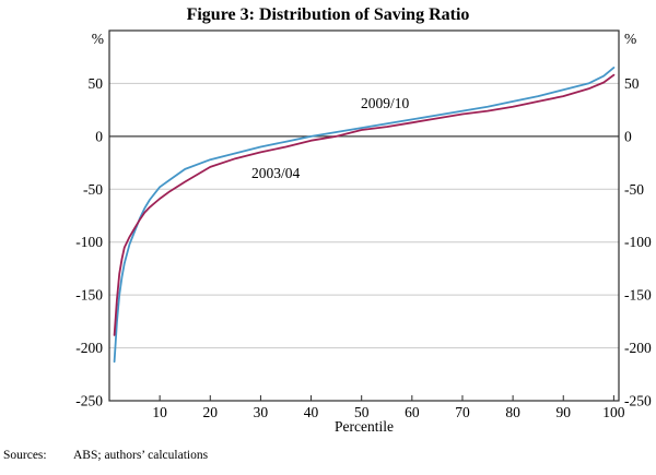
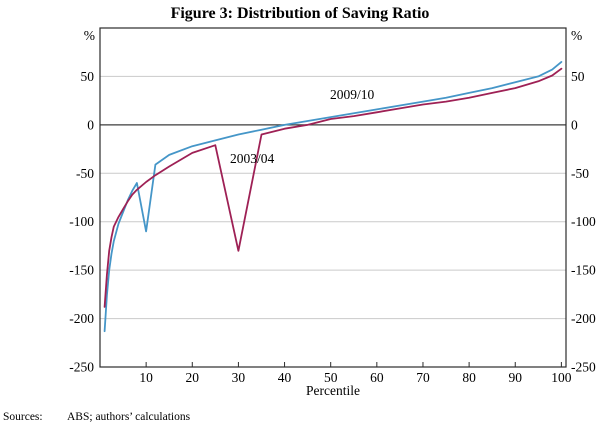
2009/10/10: -50 -> -110
2003/04/30: -20 -> -130
